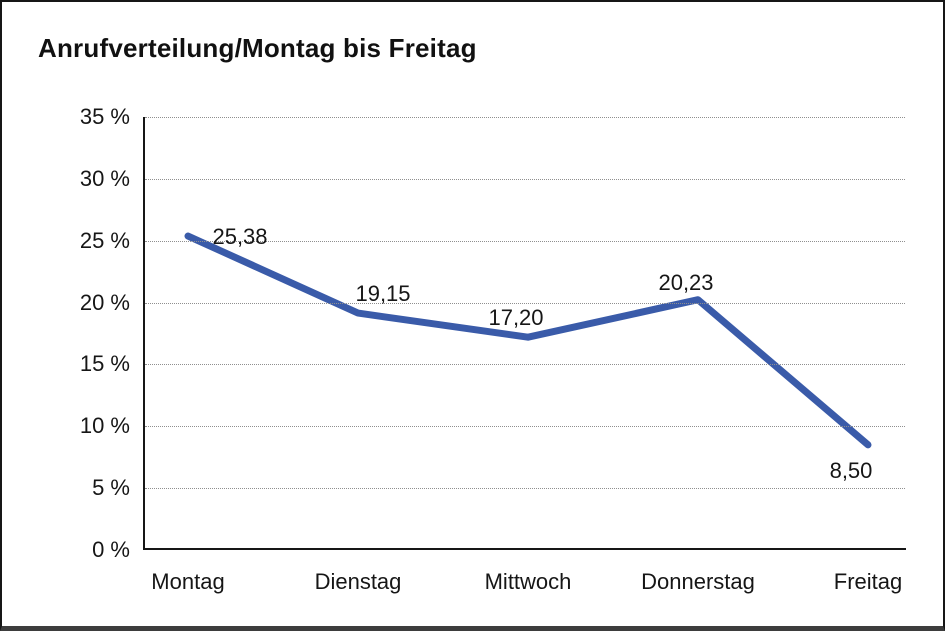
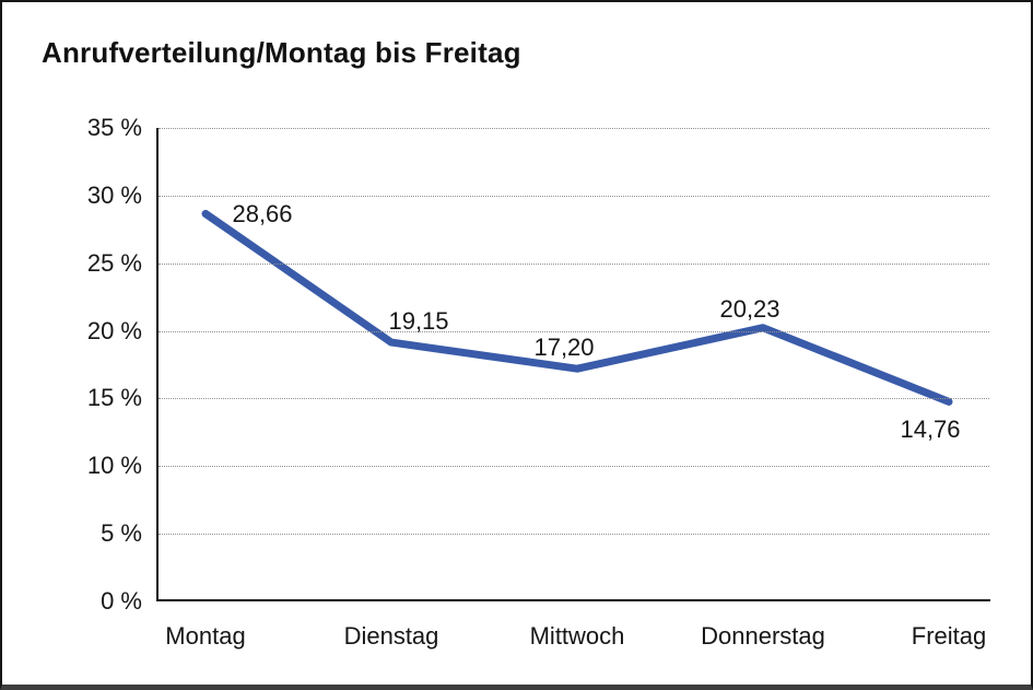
Montag: 25,38 -> 28,66
Freitag: 8,50 -> 14,76
